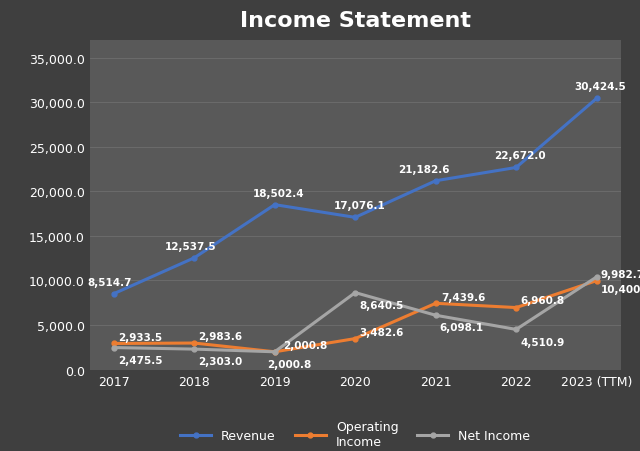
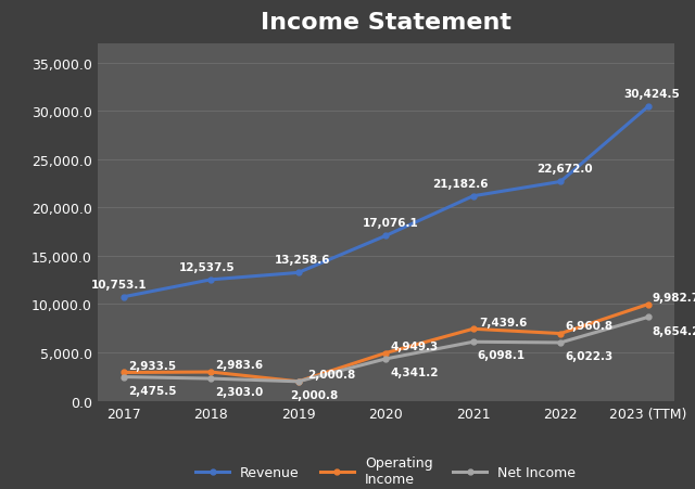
Revenue/2017: 8,514.7 -> 10,753.1
Revenue/2019: 18,502.4 -> 13,258.6
Operating Income/2020: 3,482.6 -> 4,949.3
Net Income/2020: 8,640.5 -> 4,341.2
Net Income/2022: 4,510.9 -> 6,022.3
Net Income/2023 (TTM): 10,400 -> 8,700
